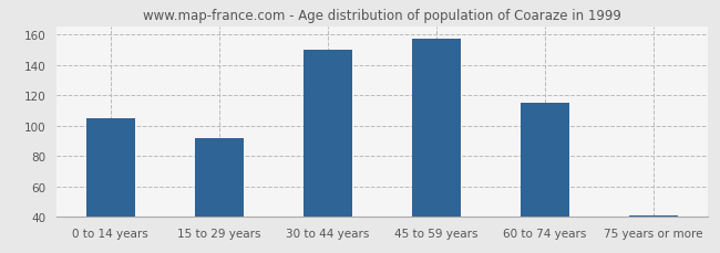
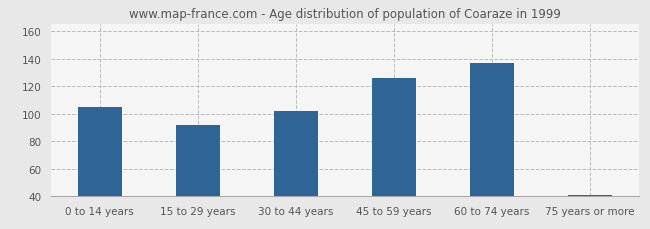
30 to 44 years: 150 -> 102
45 to 59 years: 157 -> 126
60 to 74 years: 115 -> 137
